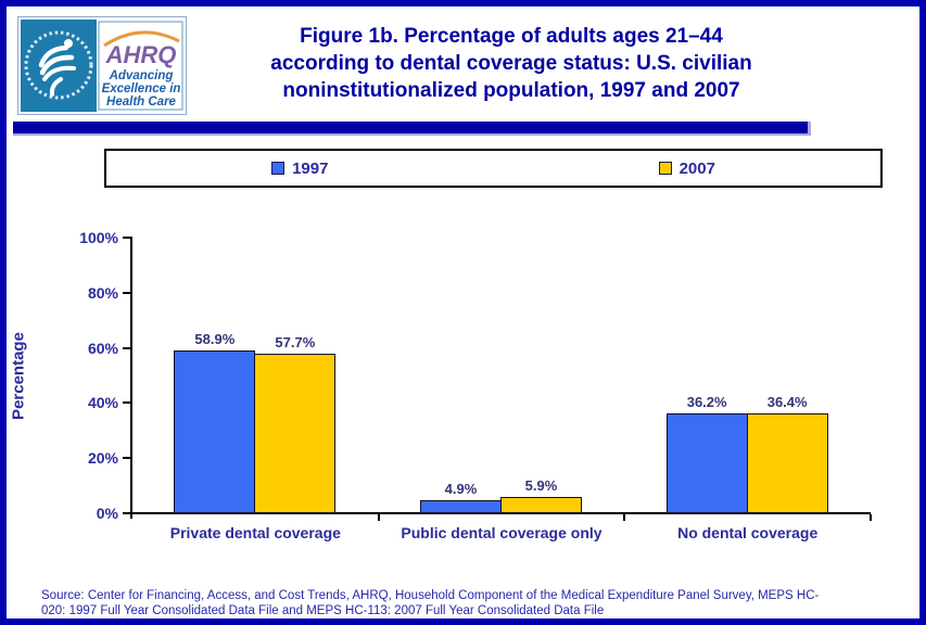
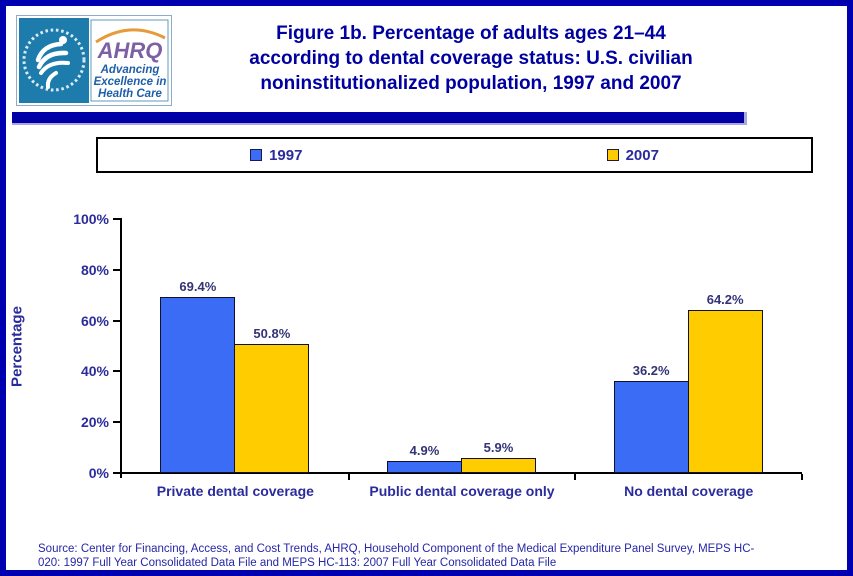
1997/Private dental coverage: 58.9% -> 69.4%
2007/Private dental coverage: 57.7% -> 50.8%
2007/No dental coverage: 36.4% -> 64.2%
